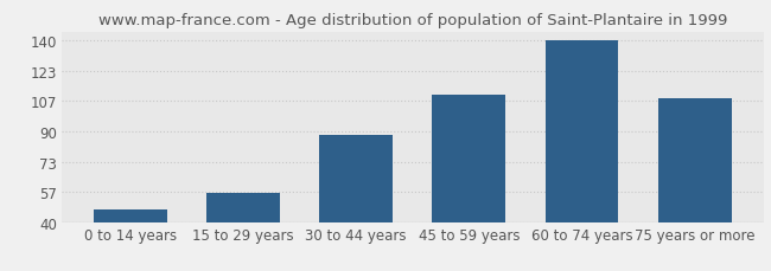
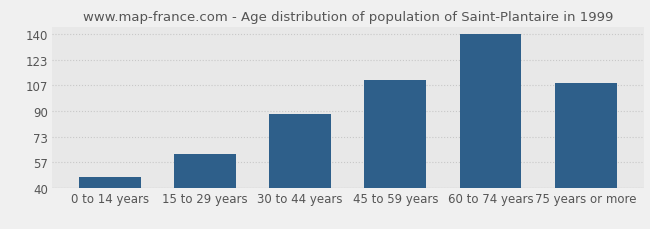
15 to 29 years: 56 -> 62
